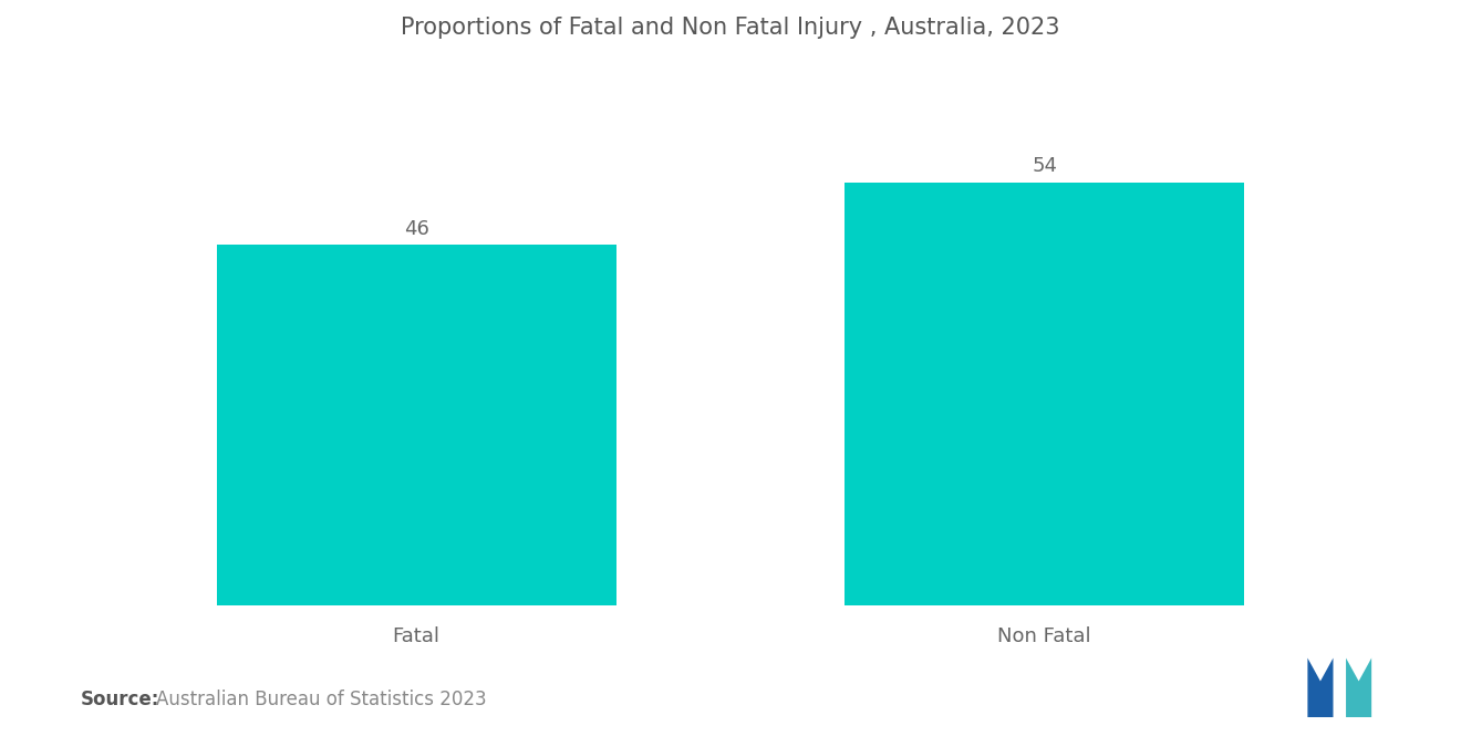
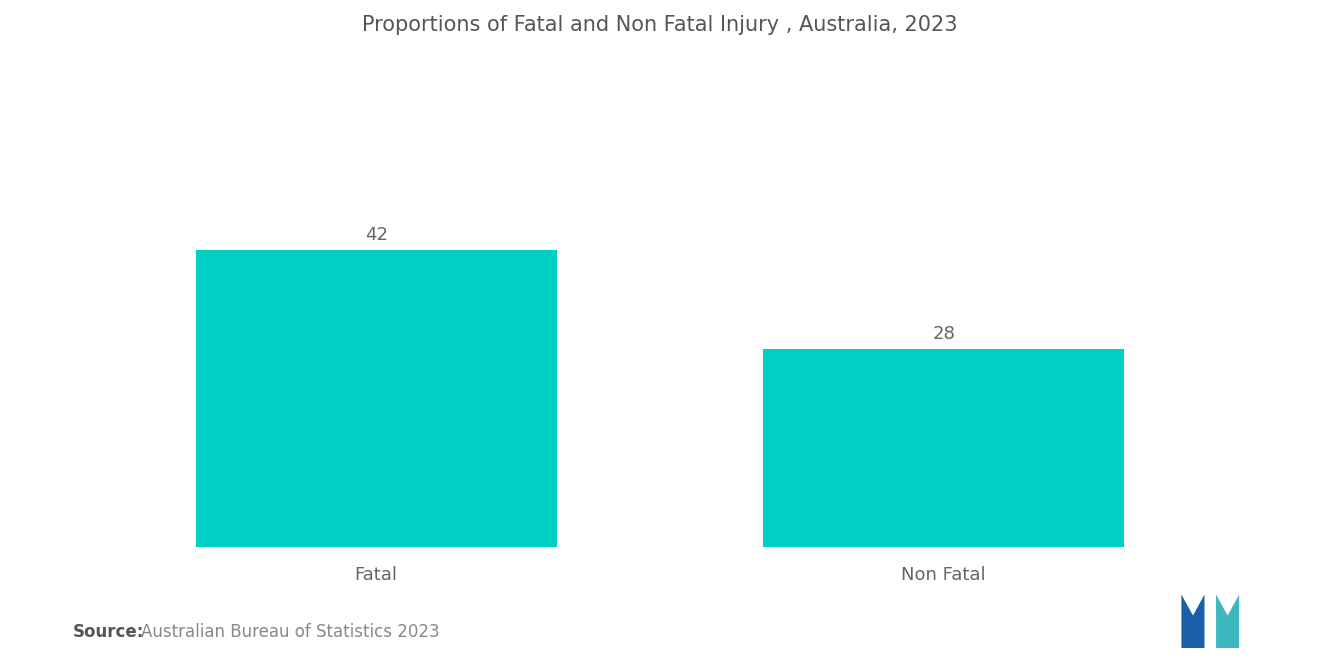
Fatal: 46 -> 42
Non Fatal: 54 -> 28
